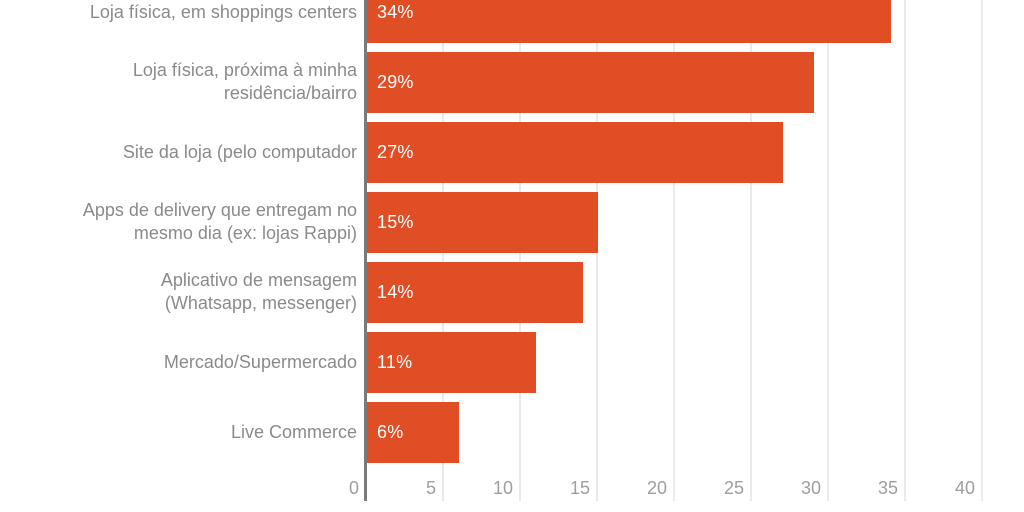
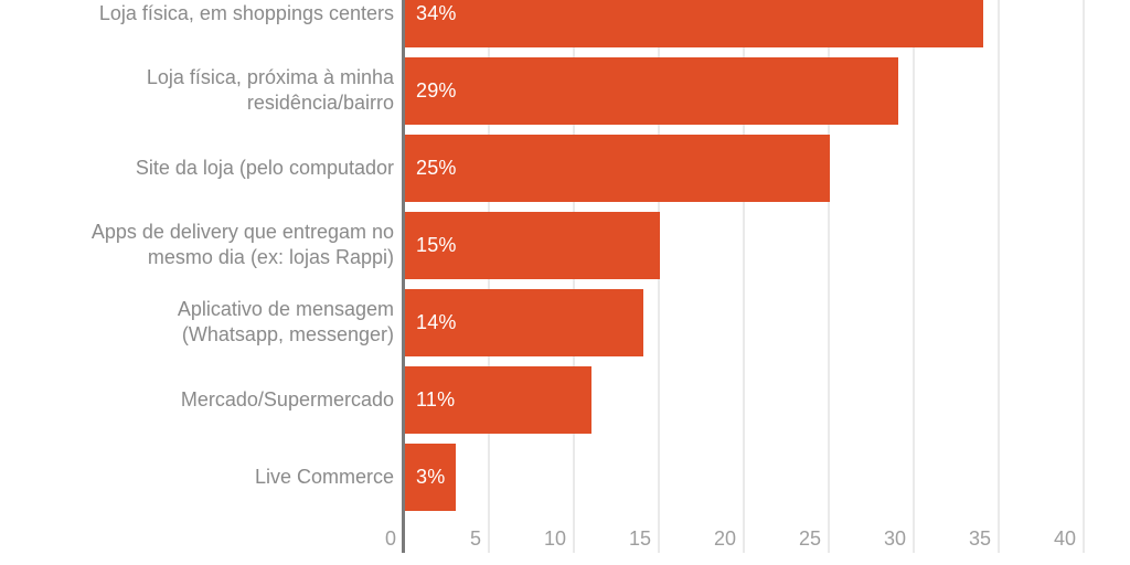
Site da loja (pelo computador: 27% -> 25%
Live Commerce: 6% -> 3%
